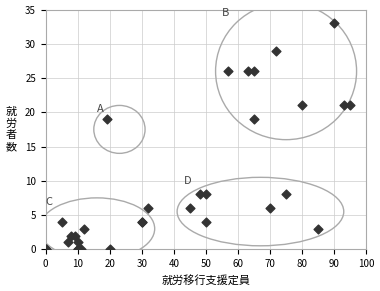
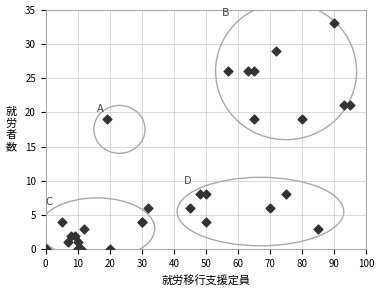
80: 21 -> 19
